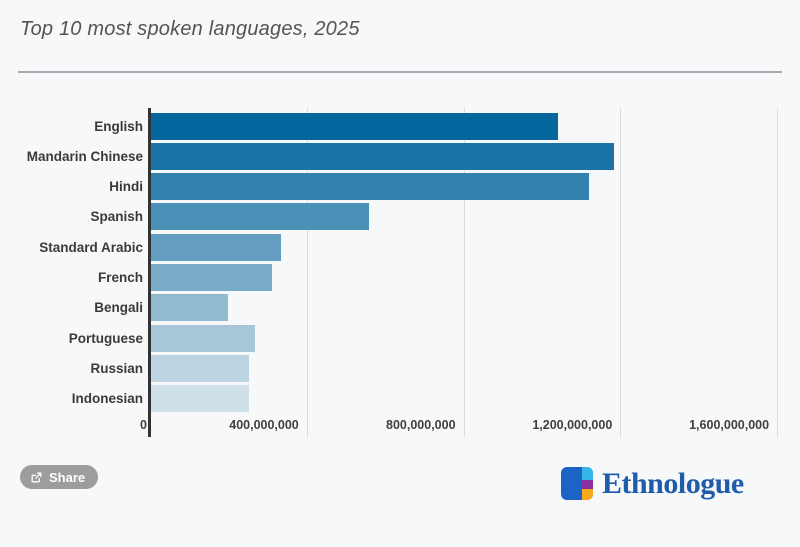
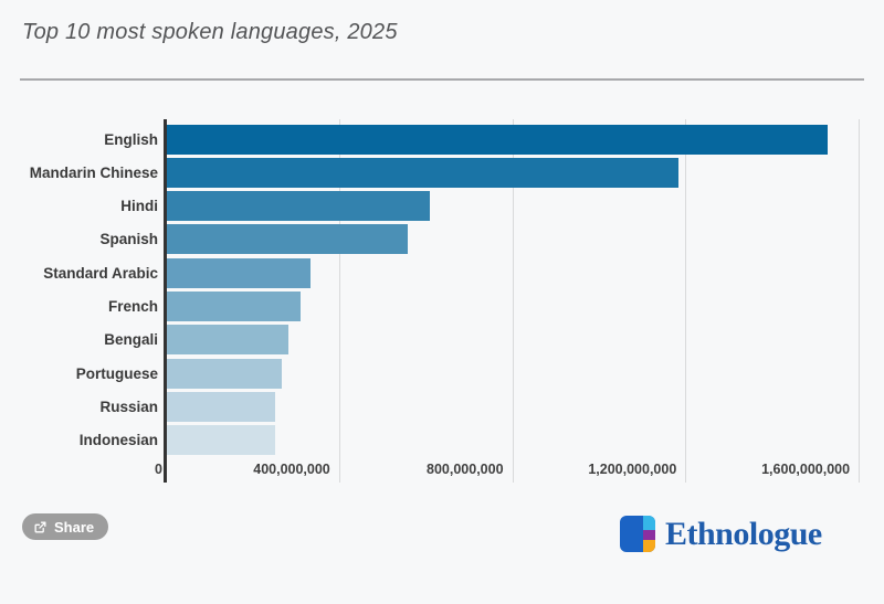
English: 1040000000 -> 1530000000
Hindi: 1120000000 -> 610000000
Bengali: 200000000 -> 280000000
